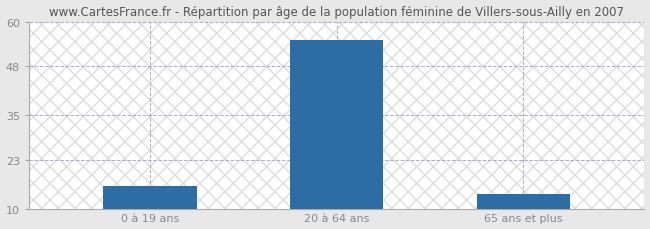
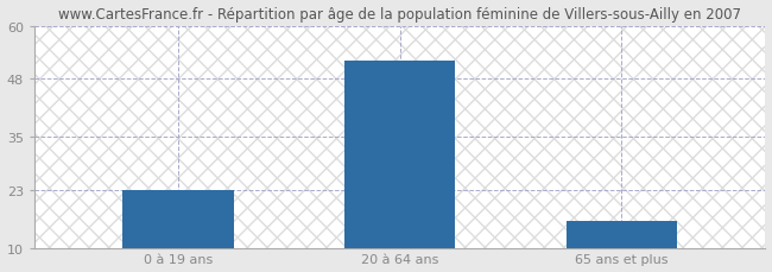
0 à 19 ans: 16 -> 23
20 à 64 ans: 55 -> 52
65 ans et plus: 14 -> 16
